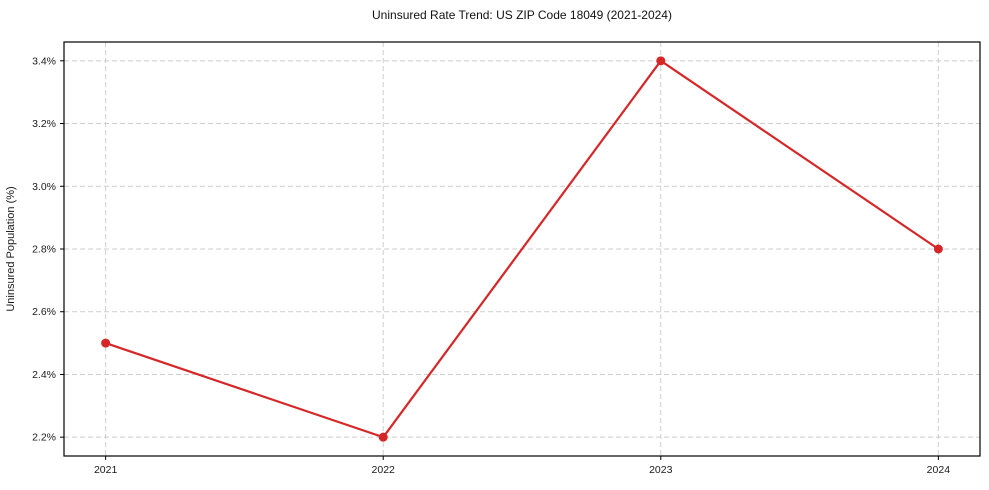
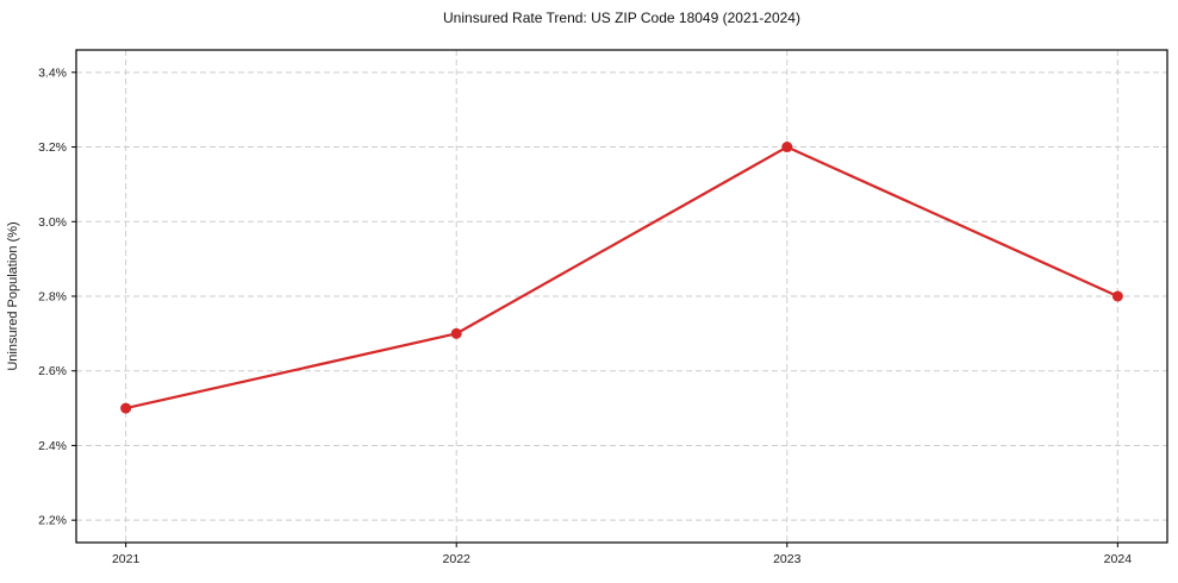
2022: 2.2% -> 2.7%
2023: 3.4% -> 3.2%
